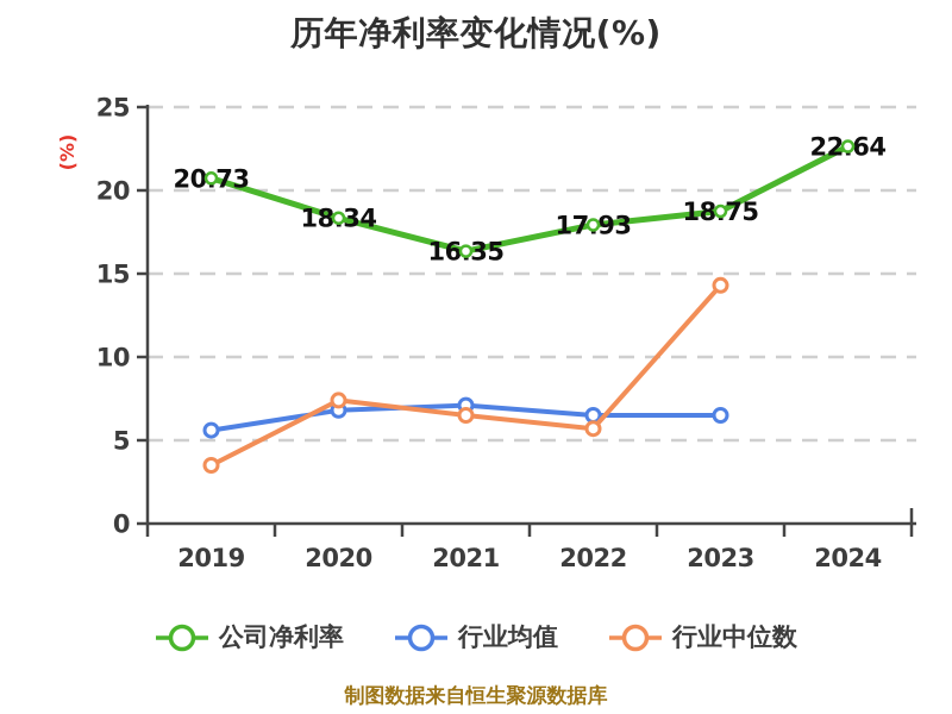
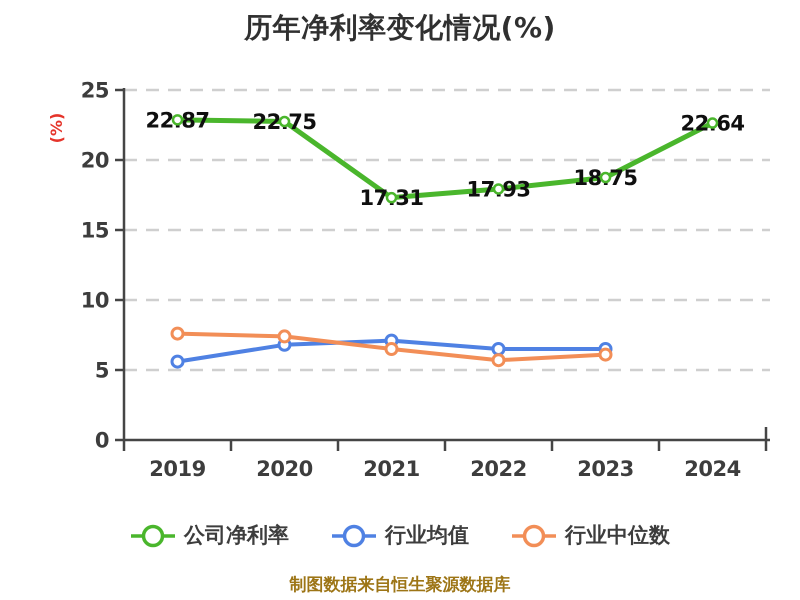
公司净利率/2019: 20.73 -> 22.87
行业中位数/2019: 3.5 -> 7.6
公司净利率/2020: 18.34 -> 22.75
公司净利率/2021: 16.35 -> 17.31
行业中位数/2023: 14.3 -> 6.1
